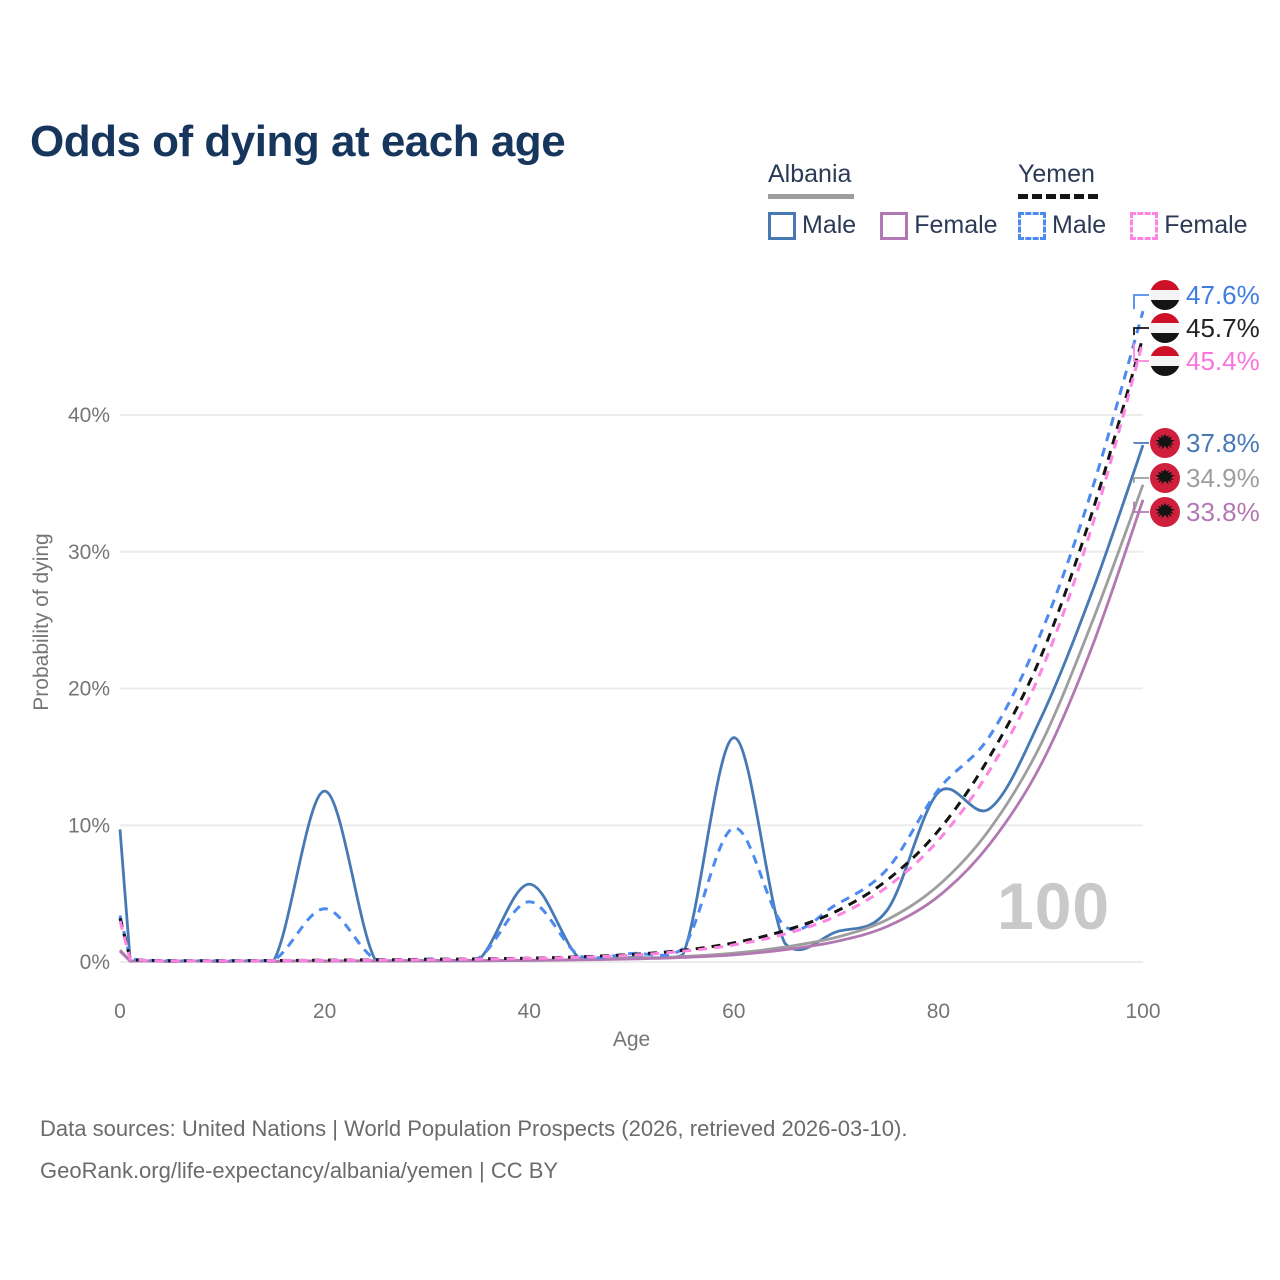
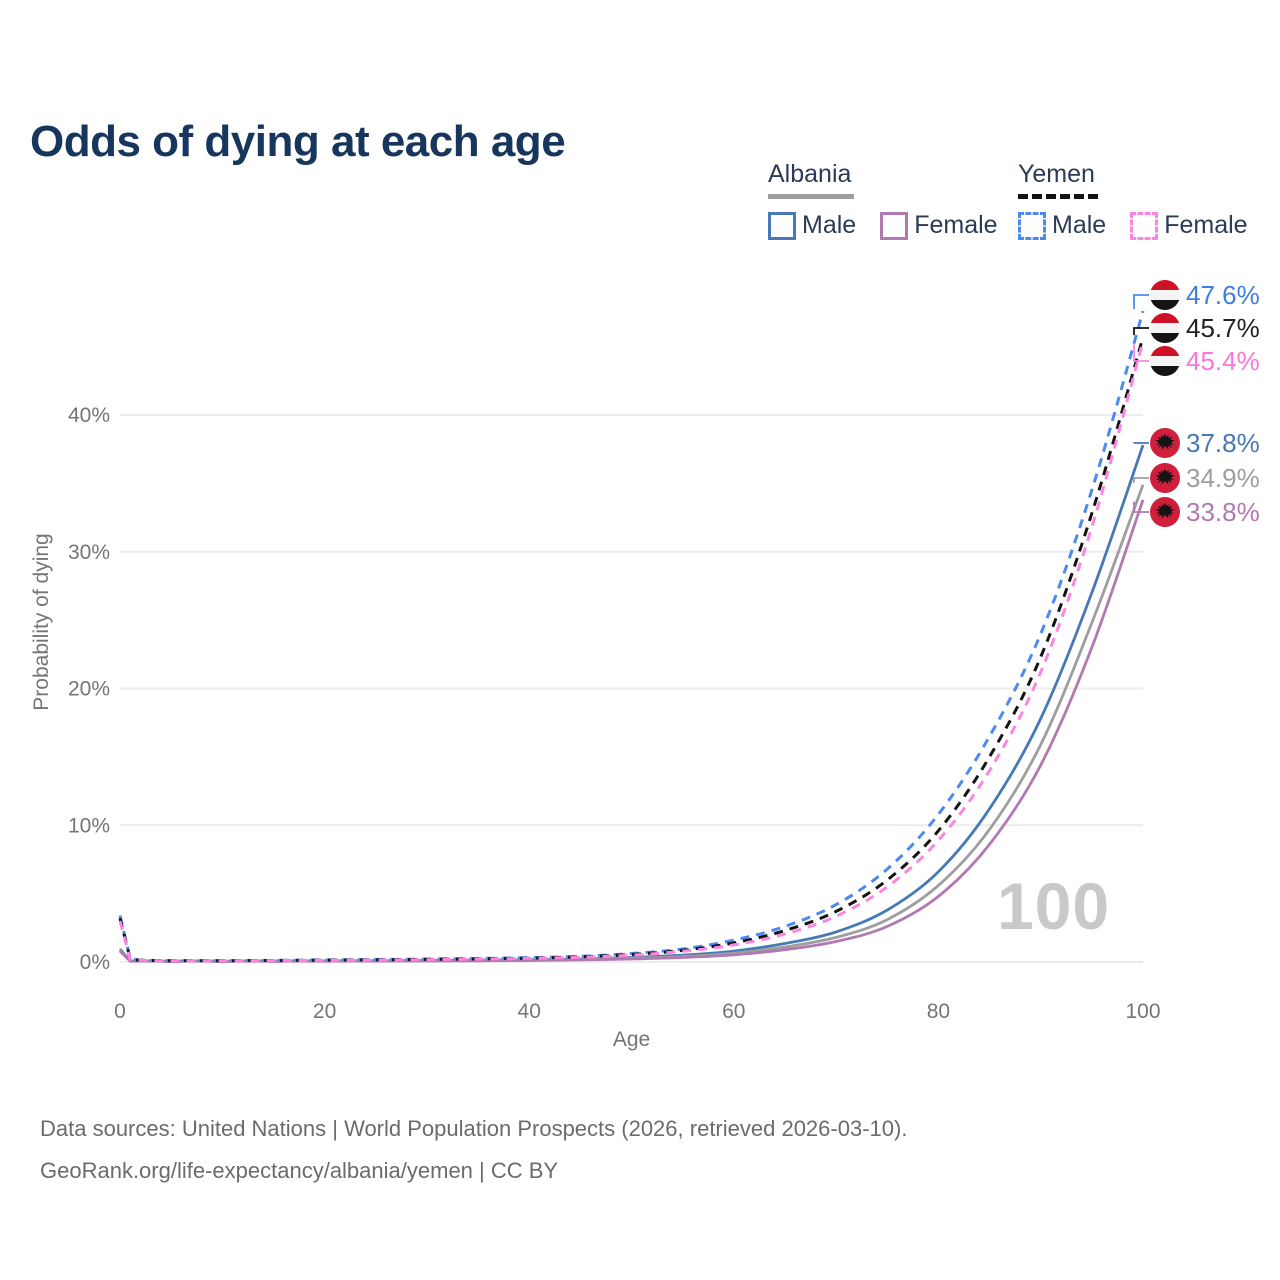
Albania Male/0: 9.7% -> 0.9%
Albania Male/20: 12.5% -> 0.1%
Yemen Male/20: 3.9% -> 0.1%
Albania Male/40: 5.7% -> 0.2%
Yemen Male/40: 4.4% -> 0.3%
Albania Male/60: 16.4% -> 0.8%
Yemen Male/60: 9.8% -> 1.6%
Albania Male/80: 12.4% -> 6.6%
Yemen Male/80: 12.6% -> 10.8%
